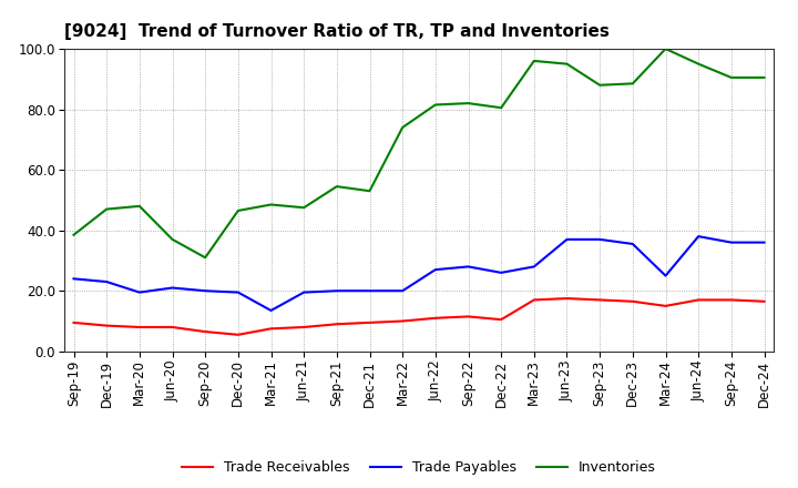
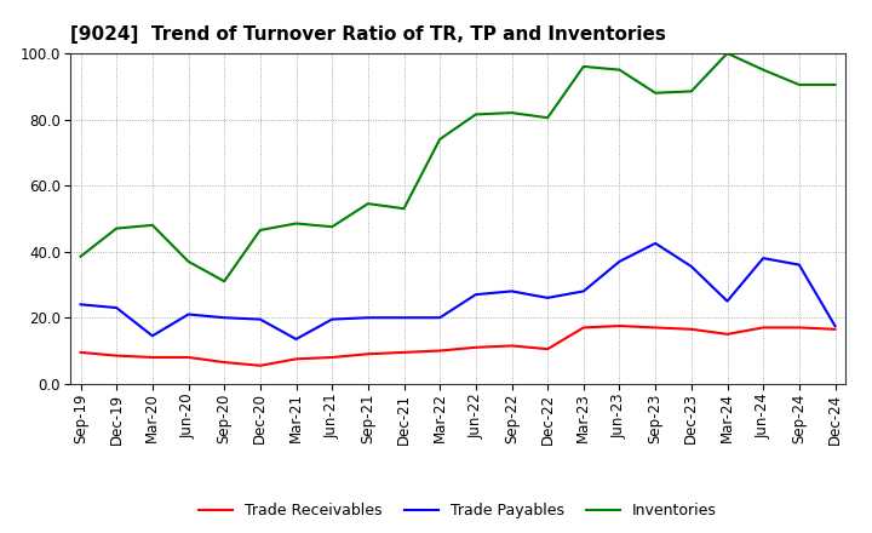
Trade Payables/Mar-20: 19.5 -> 14.5
Trade Payables/Sep-23: 37.0 -> 42.5
Trade Payables/Dec-24: 36.0 -> 17.5
